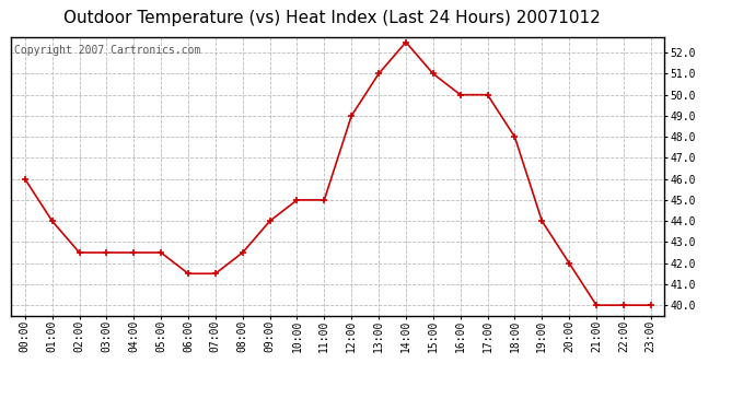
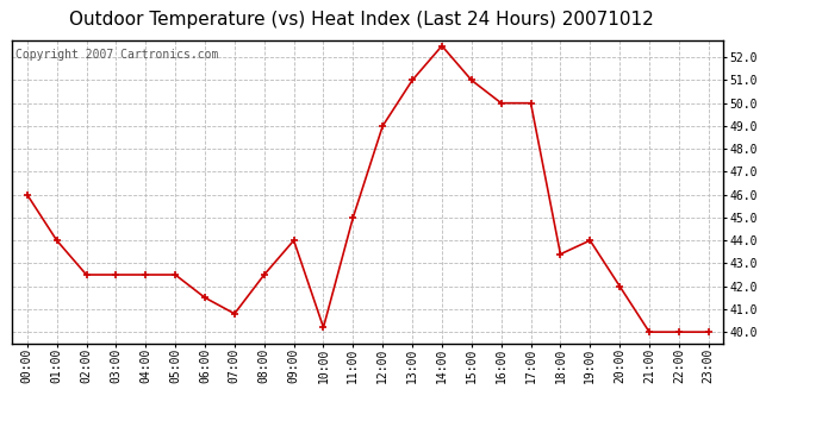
07:00: 41.5 -> 40.8
10:00: 45.0 -> 40.2
18:00: 48.0 -> 43.4
